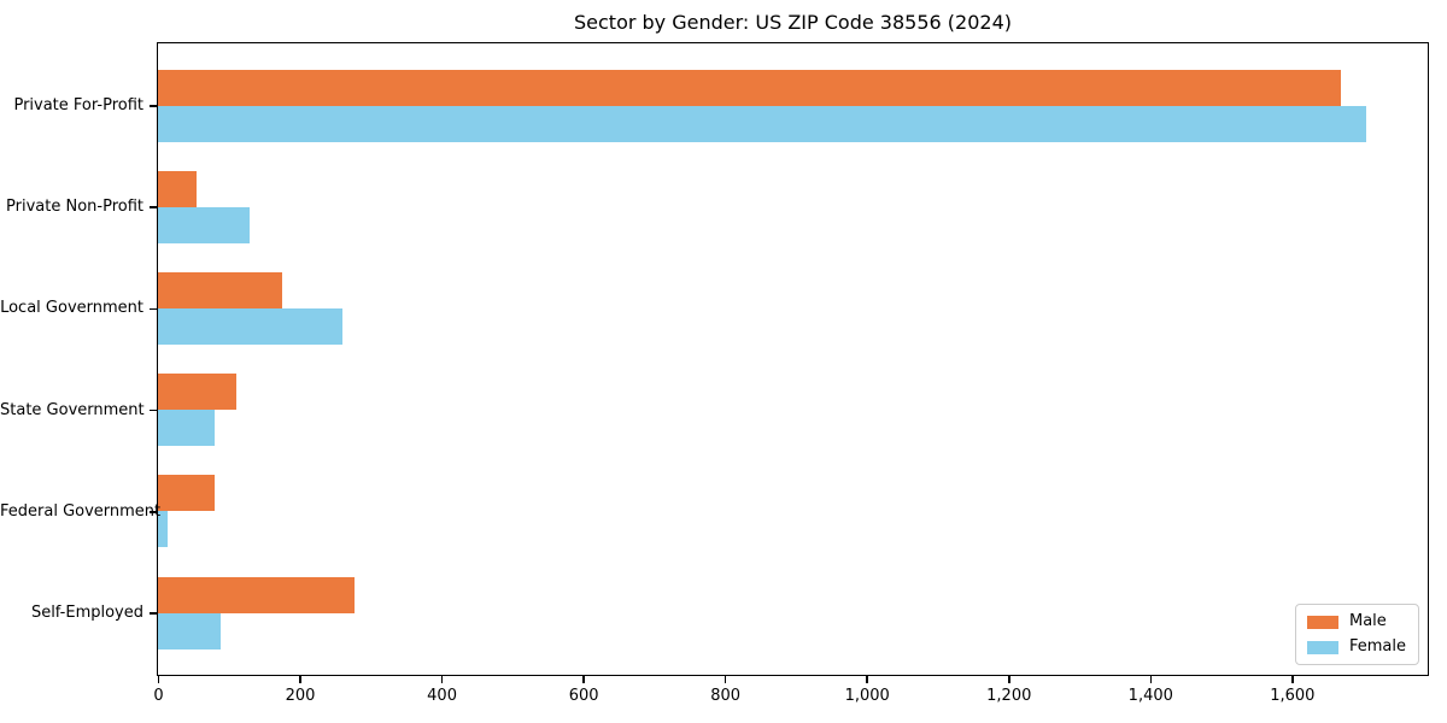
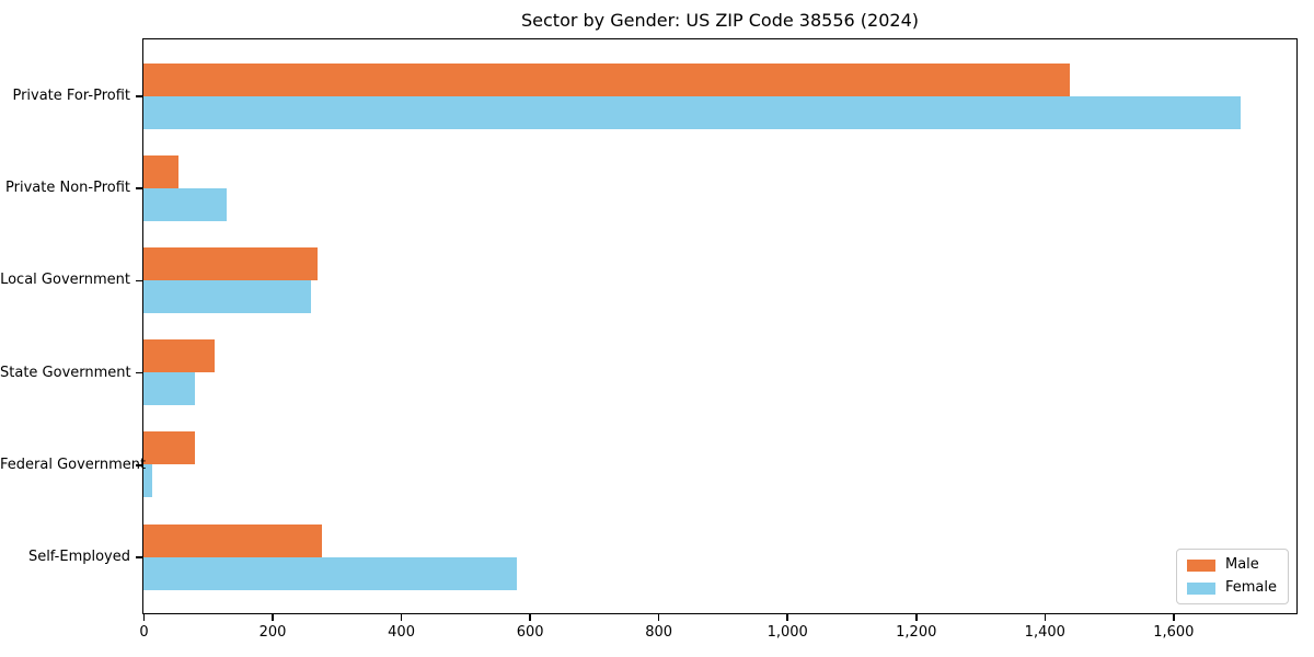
Male/Private For-Profit: 1670 -> 1440
Male/Local Government: 180 -> 270
Female/Self-Employed: 90 -> 580
